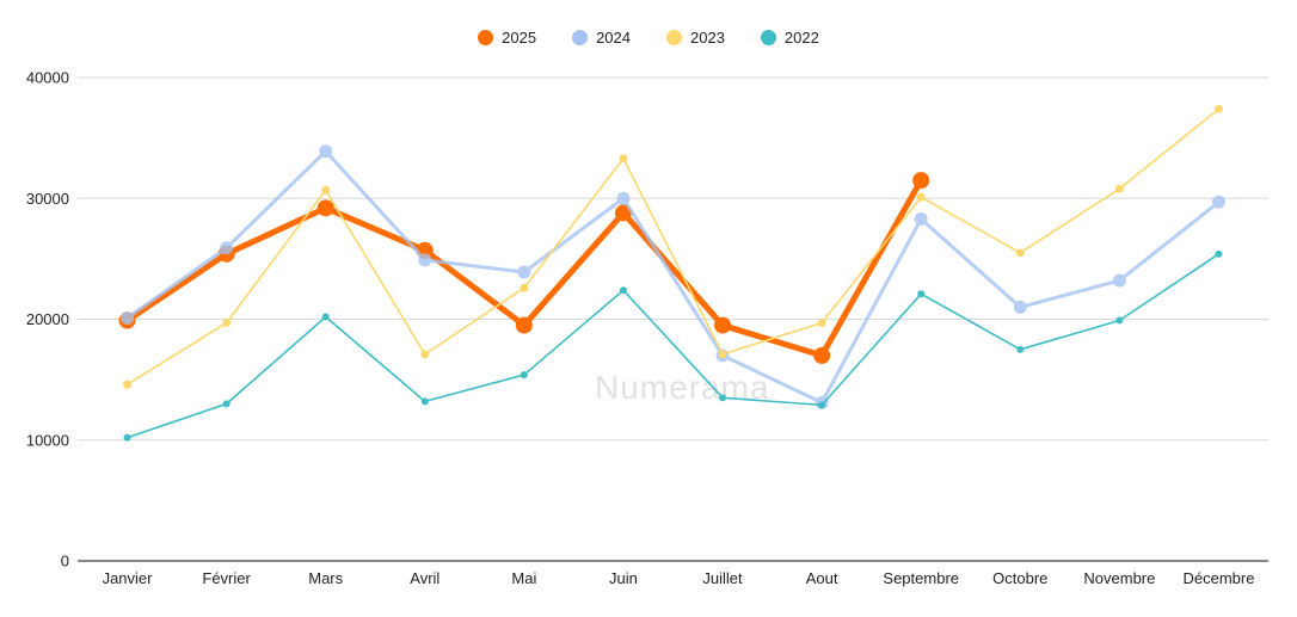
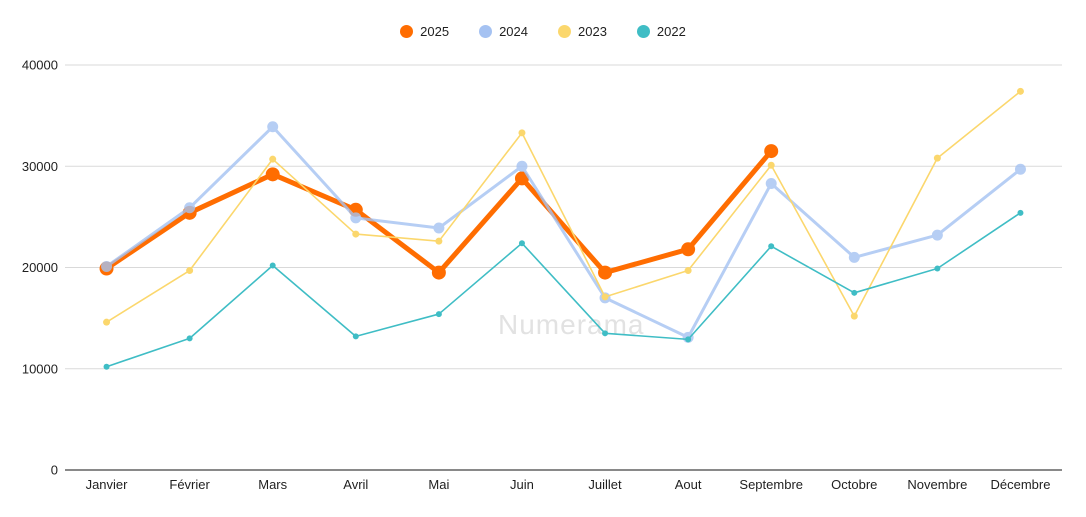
2023/Avril: 17100 -> 23300
2025/Aout: 17000 -> 21800
2023/Octobre: 25500 -> 15200
